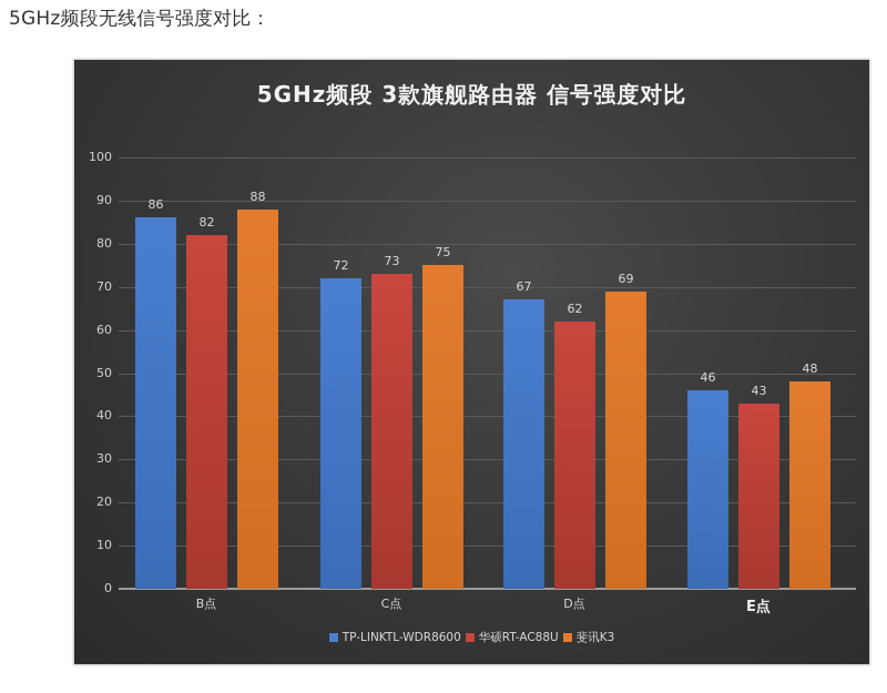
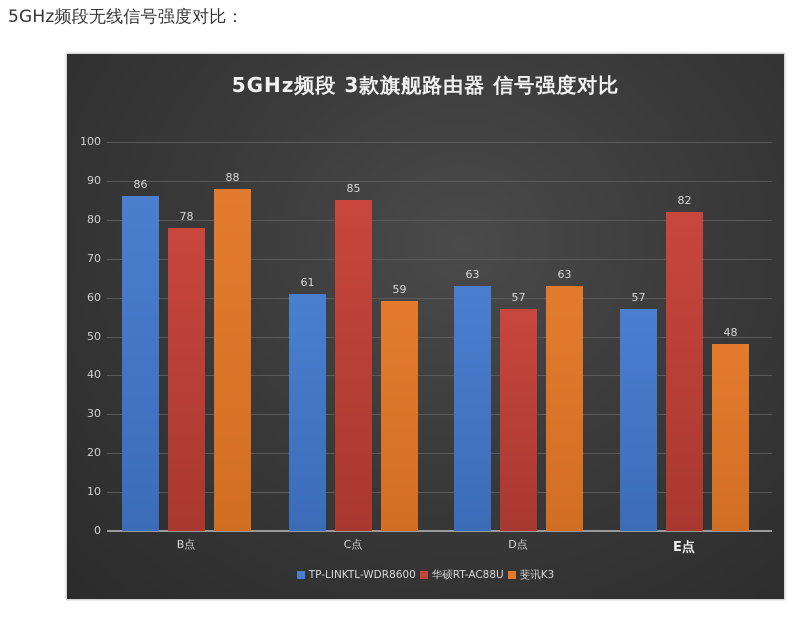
华硕RT-AC88U/B点: 82 -> 78
TP-LINKTL-WDR8600/C点: 72 -> 61
华硕RT-AC88U/C点: 73 -> 85
斐讯K3/C点: 75 -> 59
TP-LINKTL-WDR8600/D点: 67 -> 63
华硕RT-AC88U/D点: 62 -> 57
斐讯K3/D点: 69 -> 63
TP-LINKTL-WDR8600/E点: 46 -> 57
华硕RT-AC88U/E点: 43 -> 82
